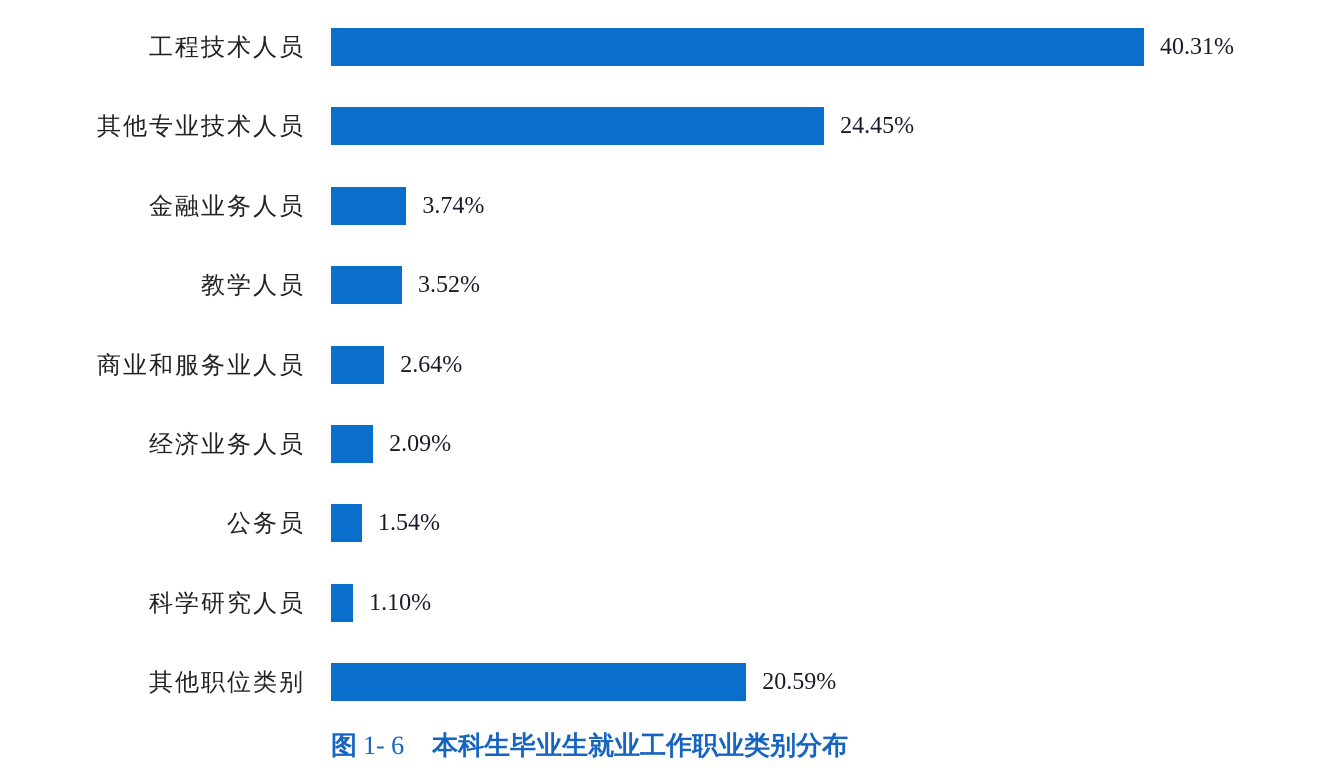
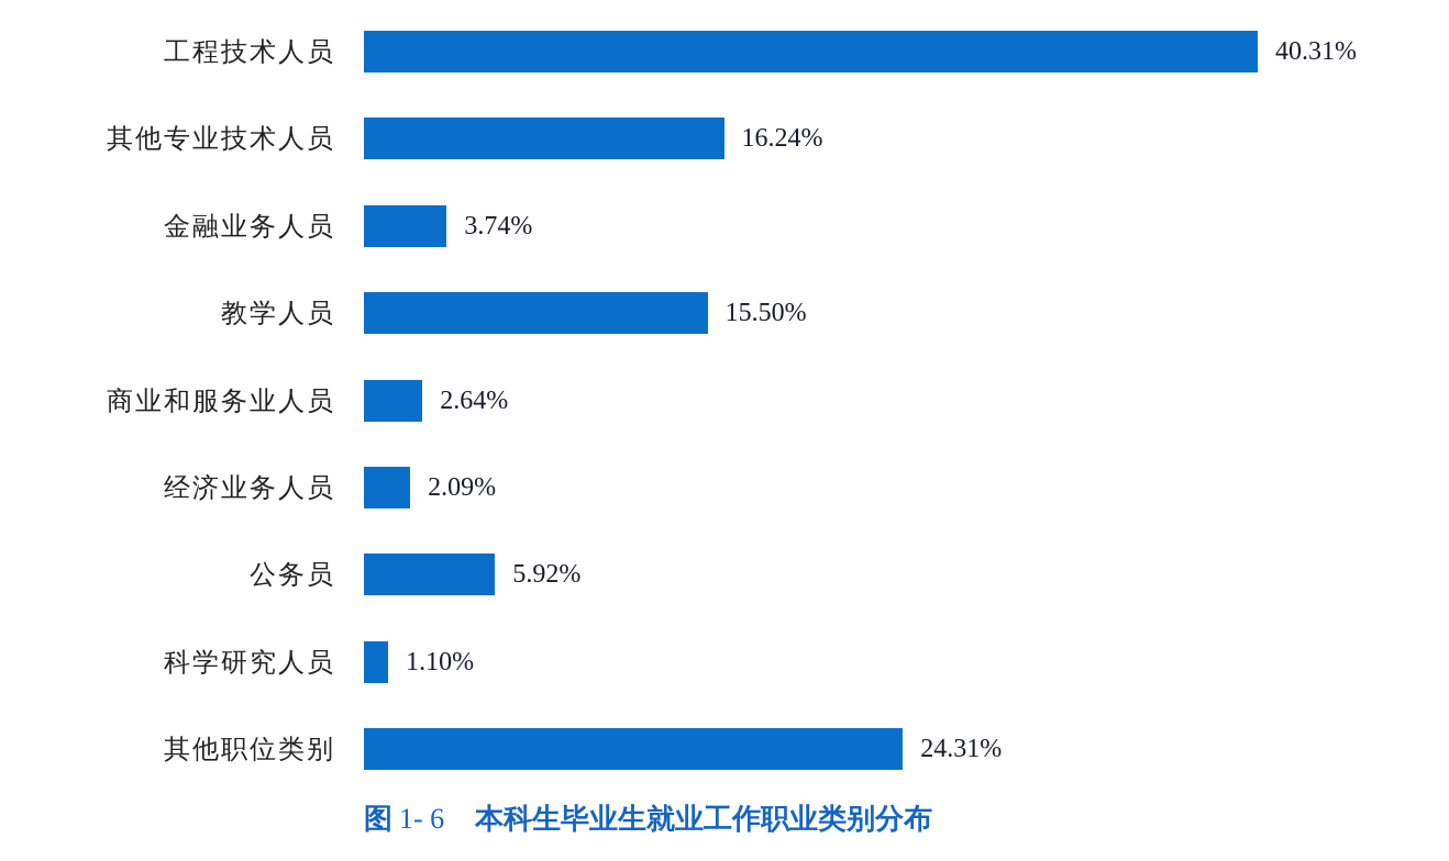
其他专业技术人员: 24.45% -> 16.24%
教学人员: 3.52% -> 15.50%
公务员: 1.54% -> 5.92%
其他职位类别: 20.59% -> 24.31%
